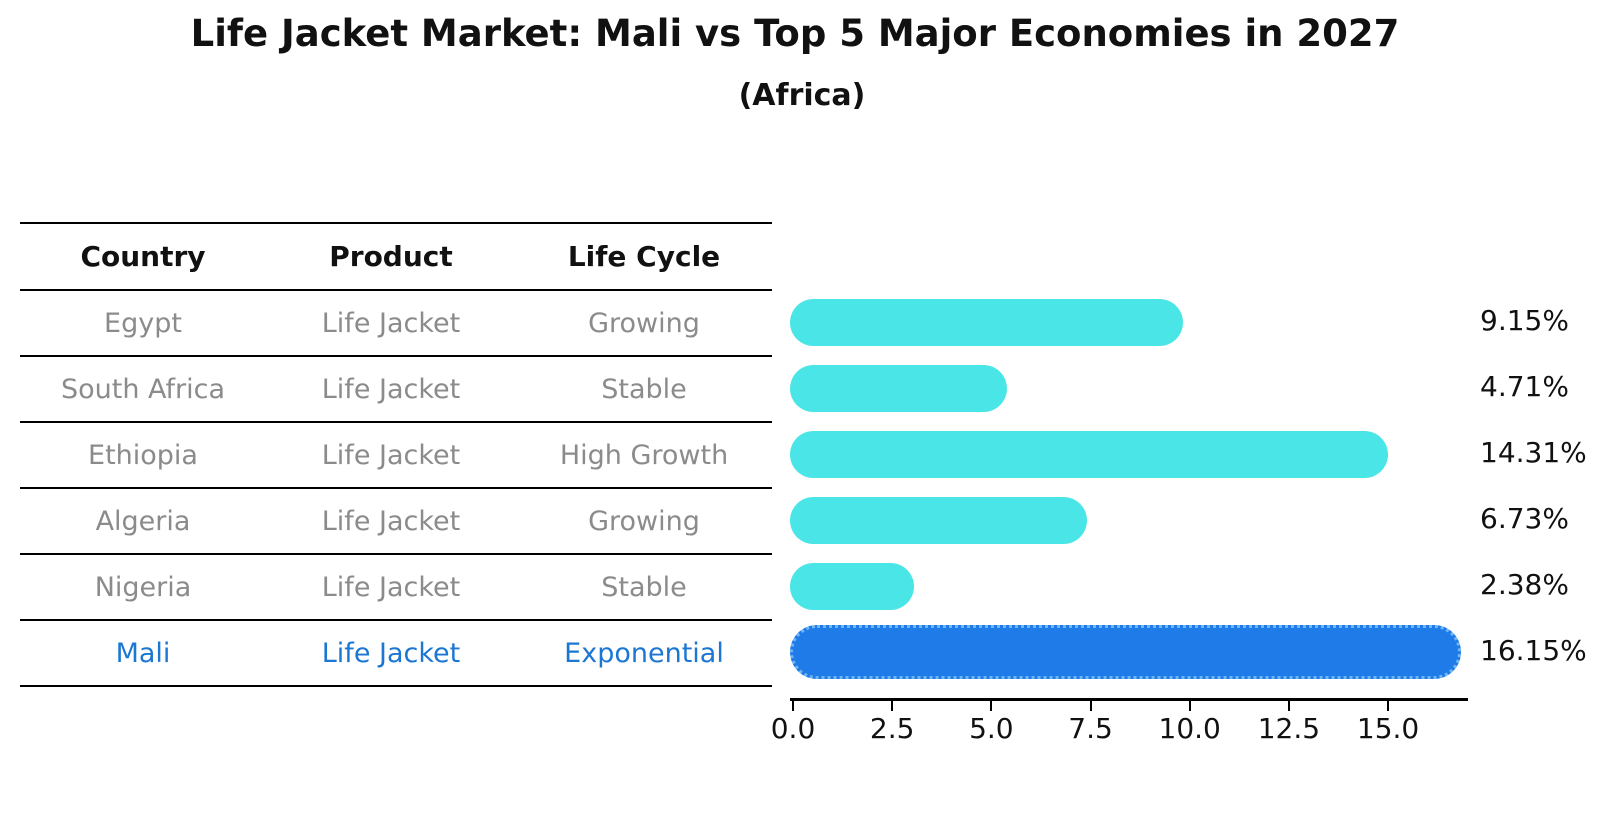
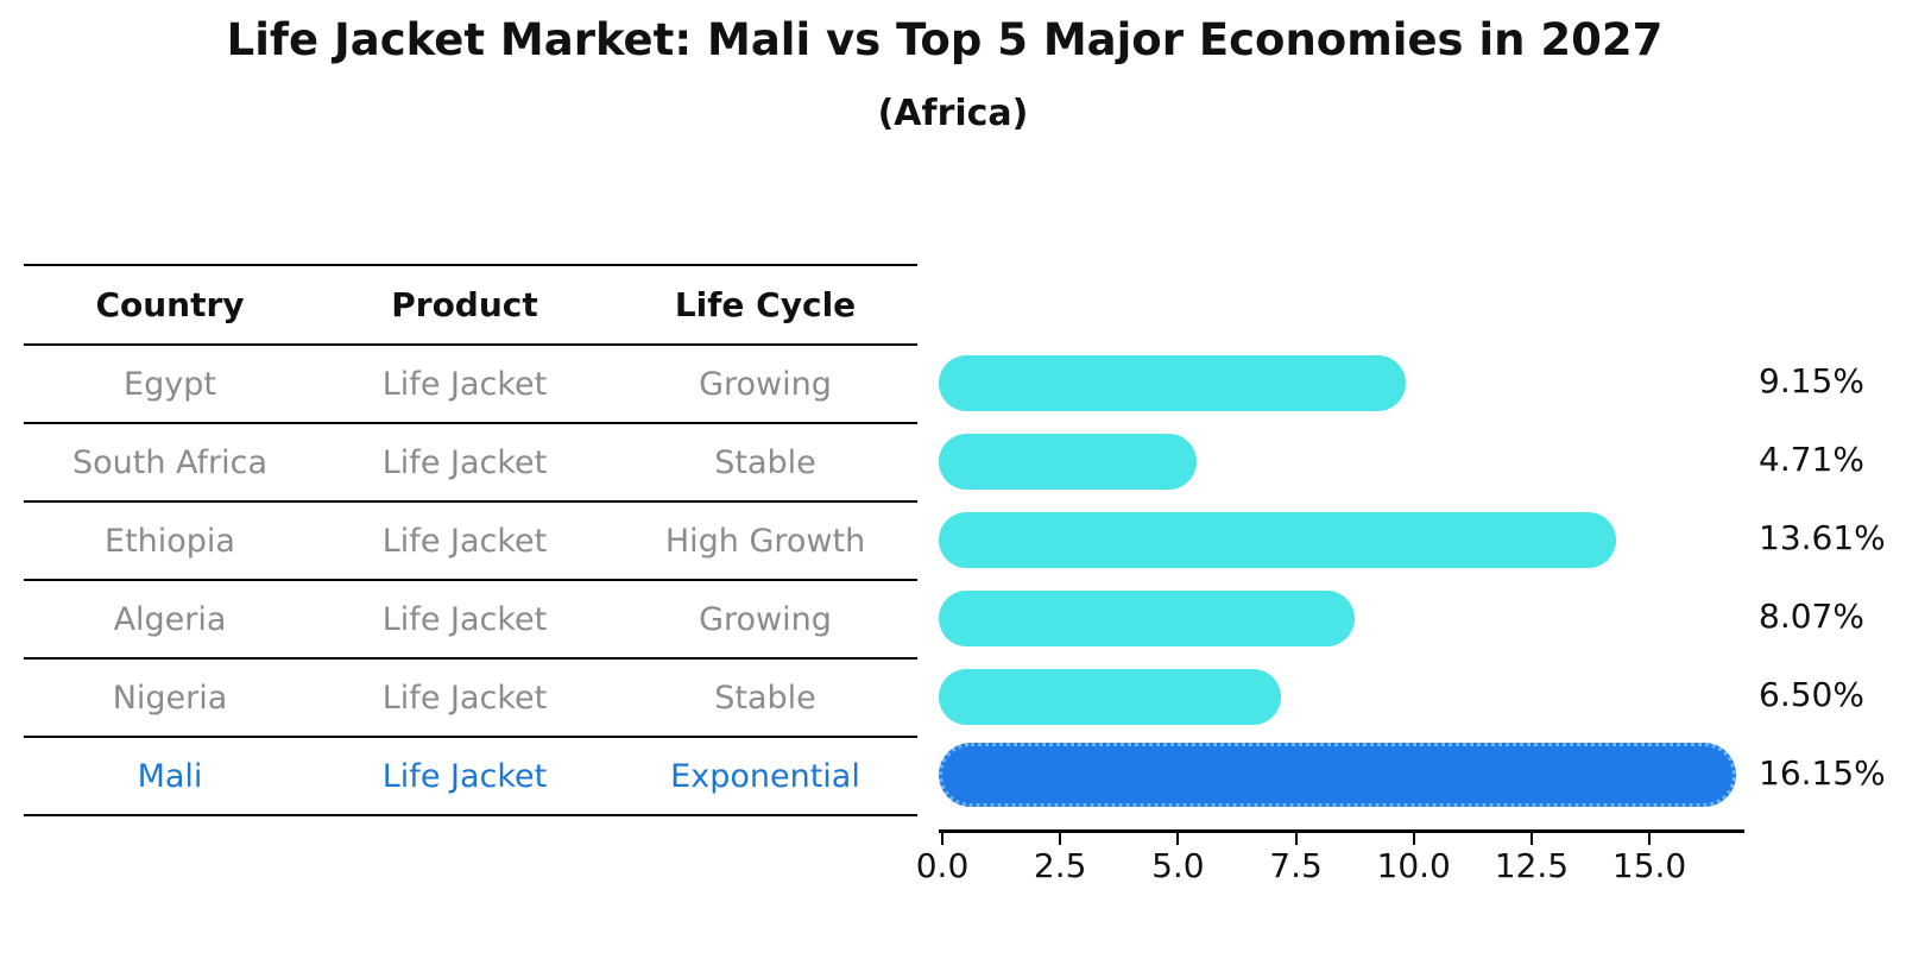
Ethiopia: 14.31% -> 13.61%
Algeria: 6.73% -> 8.07%
Nigeria: 2.38% -> 6.50%
